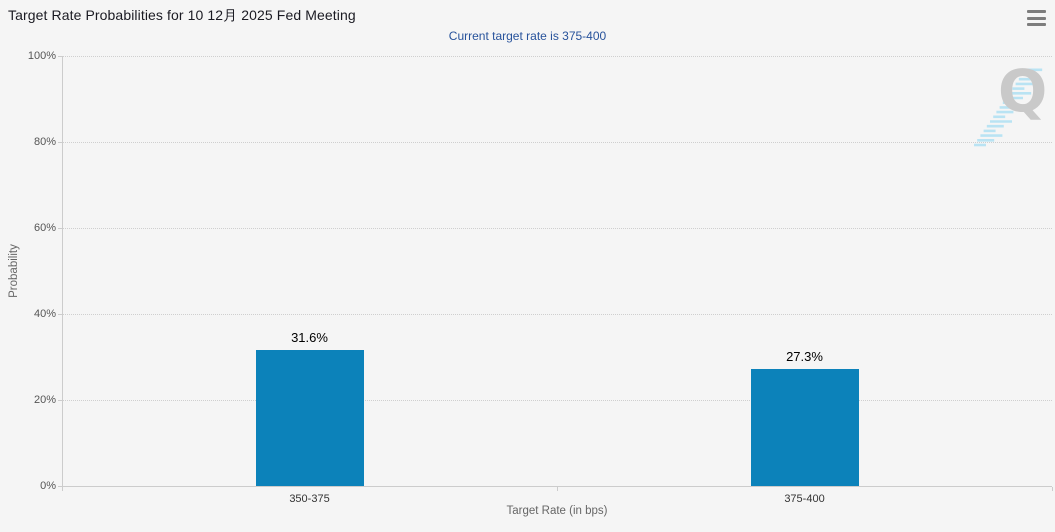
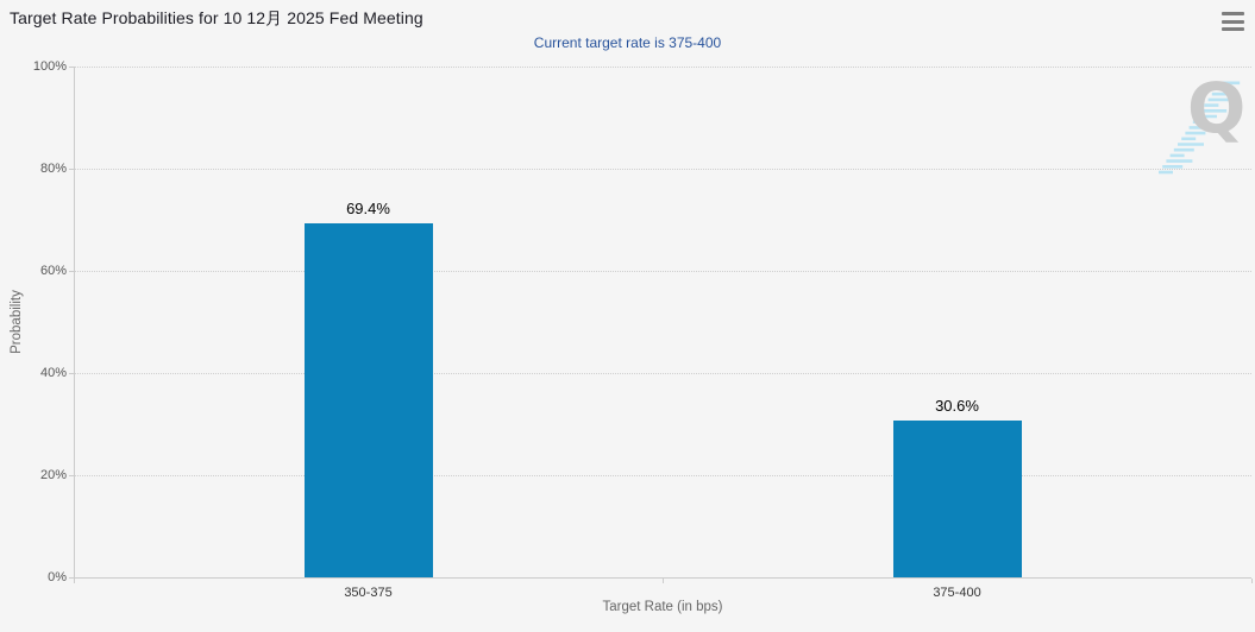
350-375: 31.6% -> 69.4%
375-400: 27.3% -> 30.6%
